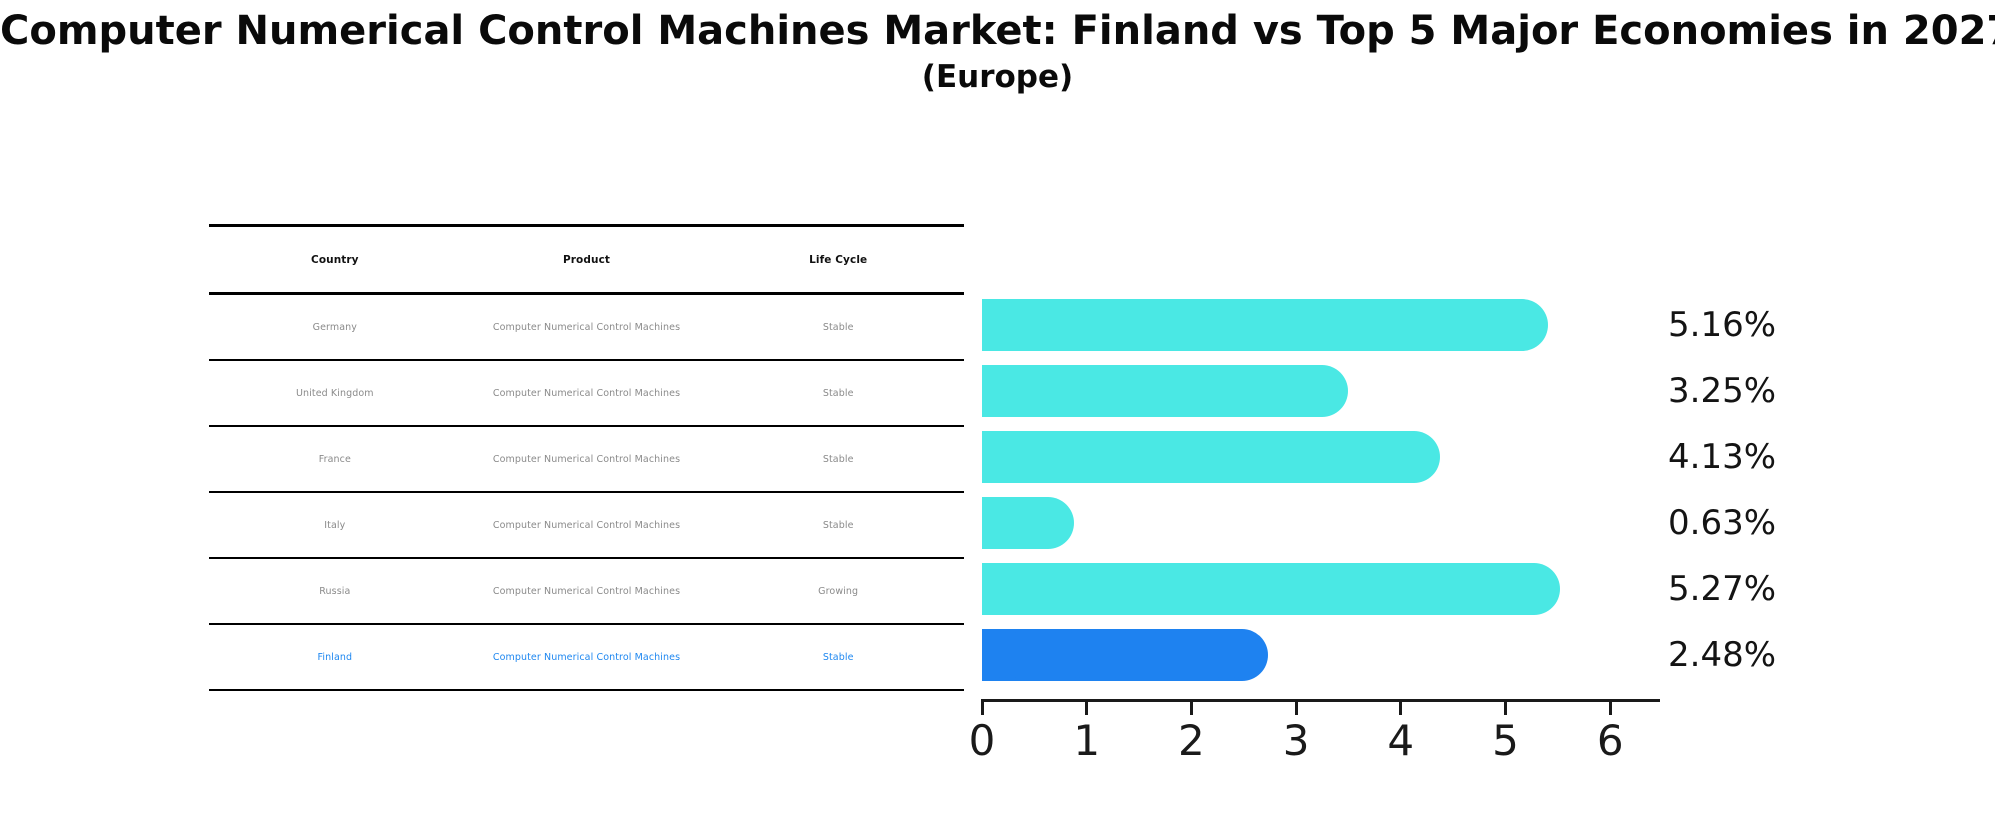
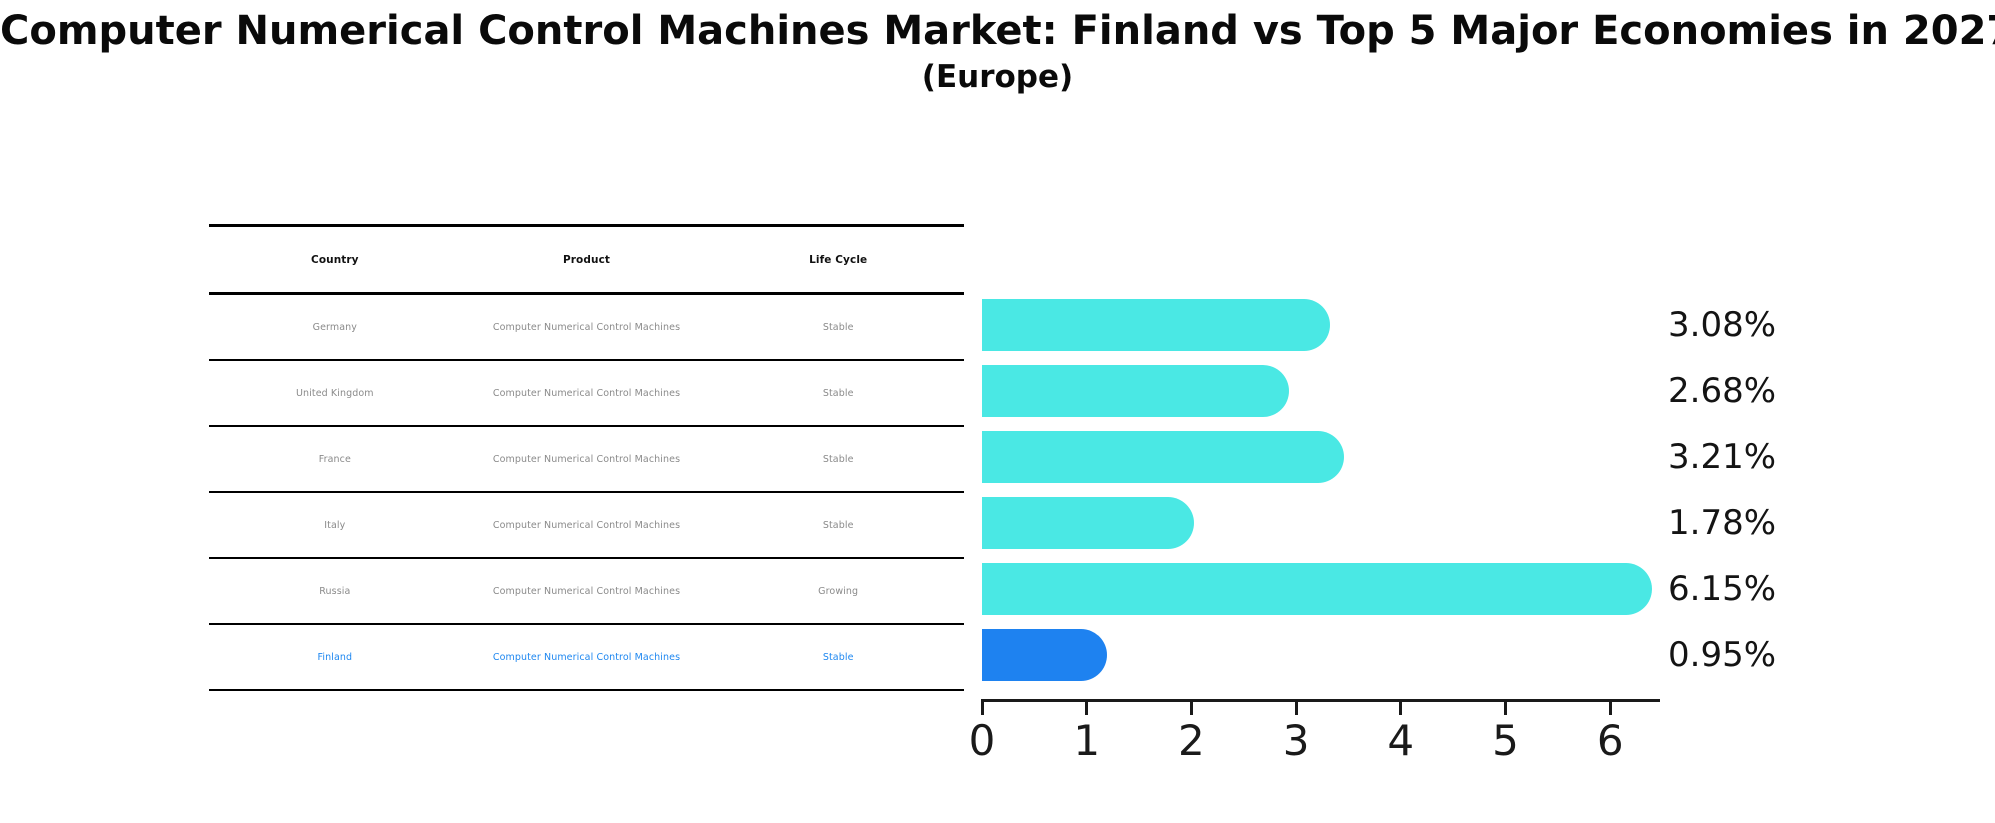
Germany: 5.16% -> 3.08%
United Kingdom: 3.25% -> 2.68%
France: 4.13% -> 3.21%
Italy: 0.63% -> 1.78%
Russia: 5.27% -> 6.15%
Finland: 2.48% -> 0.95%
